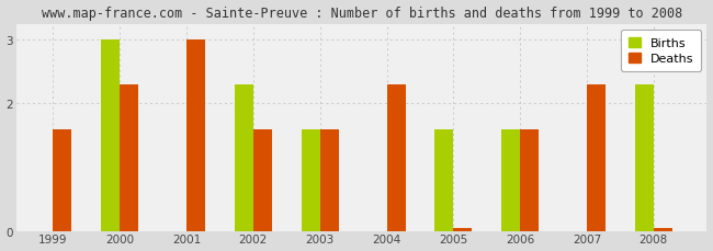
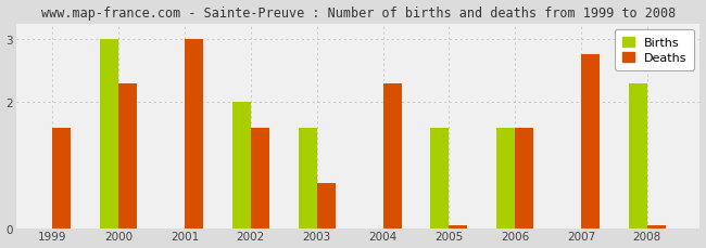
Births/2002: 2.3 -> 2.0
Deaths/2003: 1.60 -> 0.72
Deaths/2007: 2.30 -> 2.76
